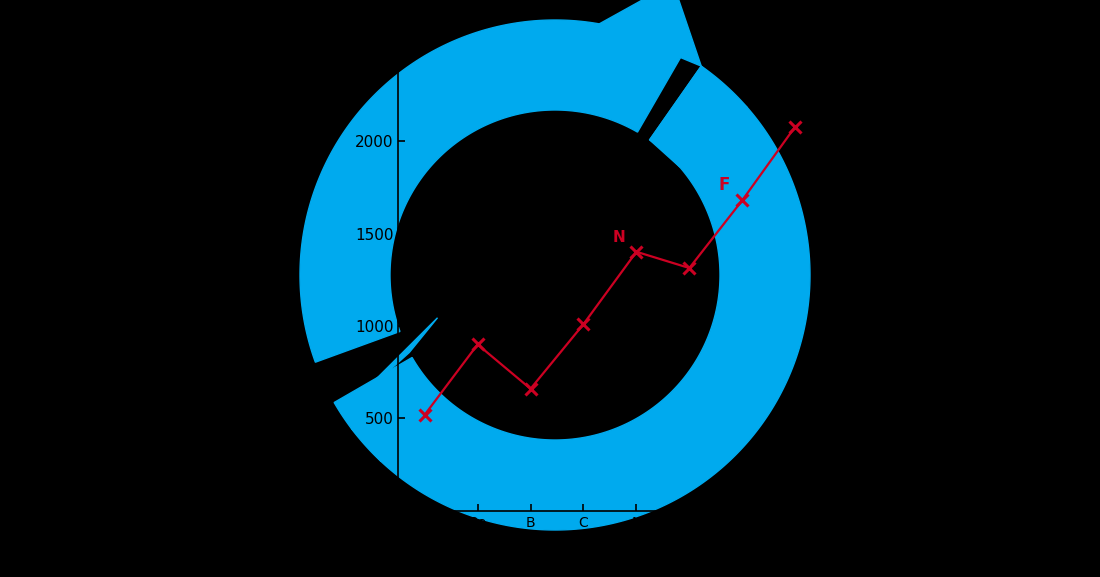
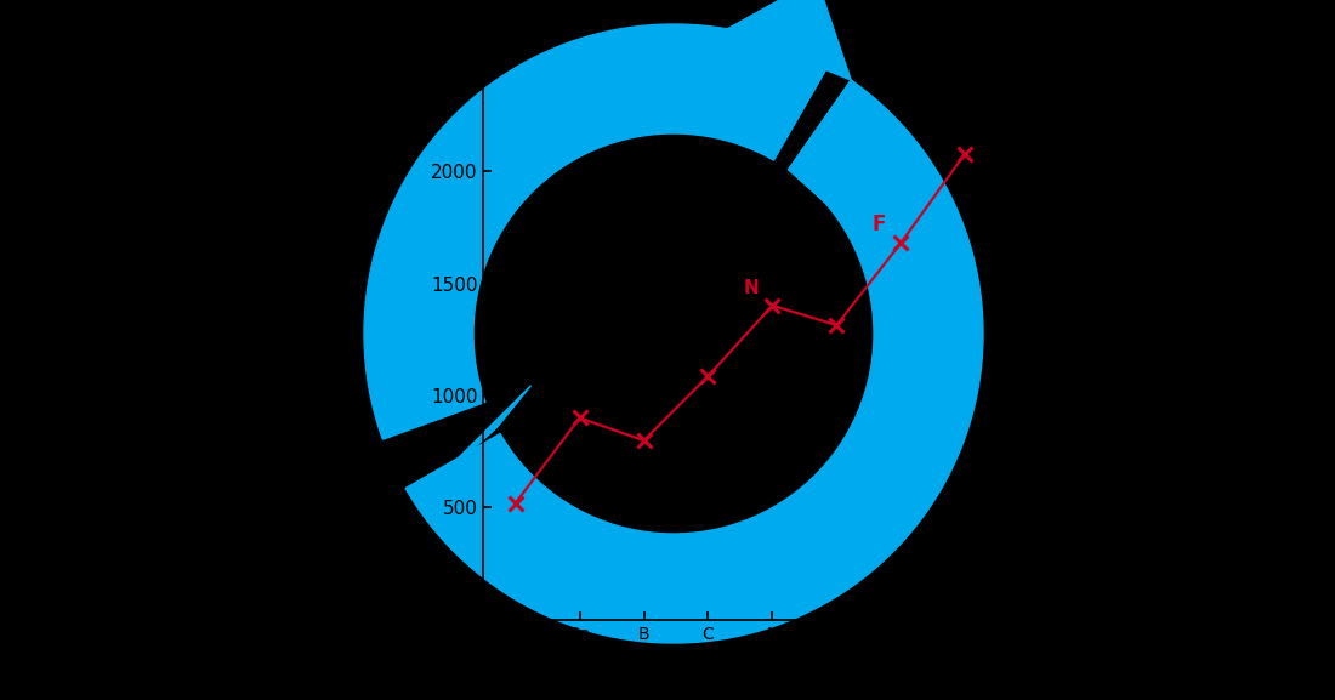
B: 660 -> 800
C: 1010 -> 1090
